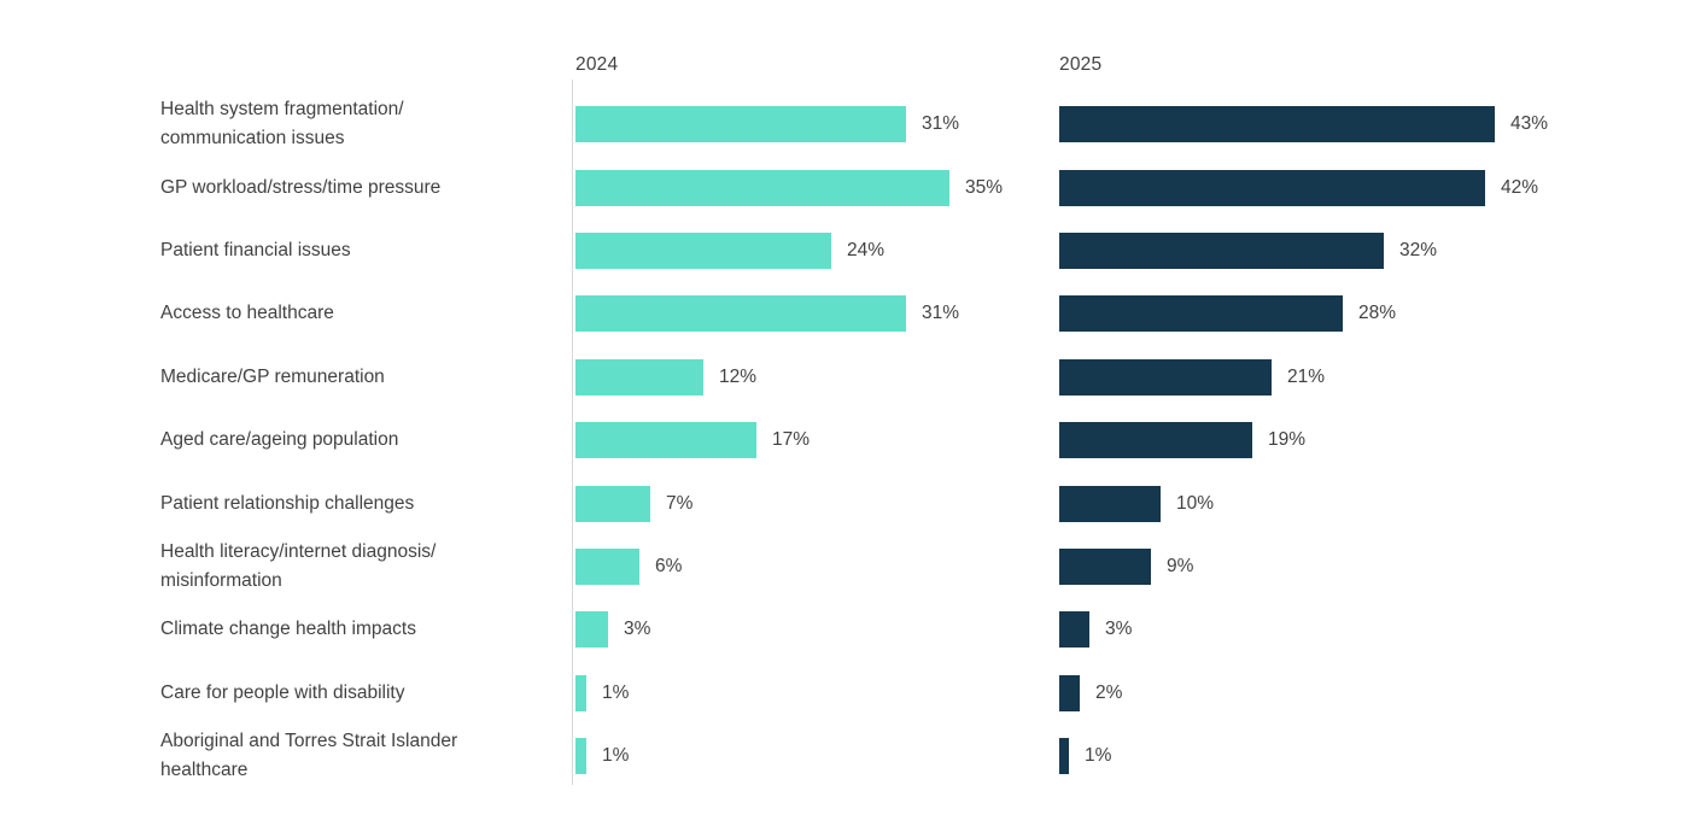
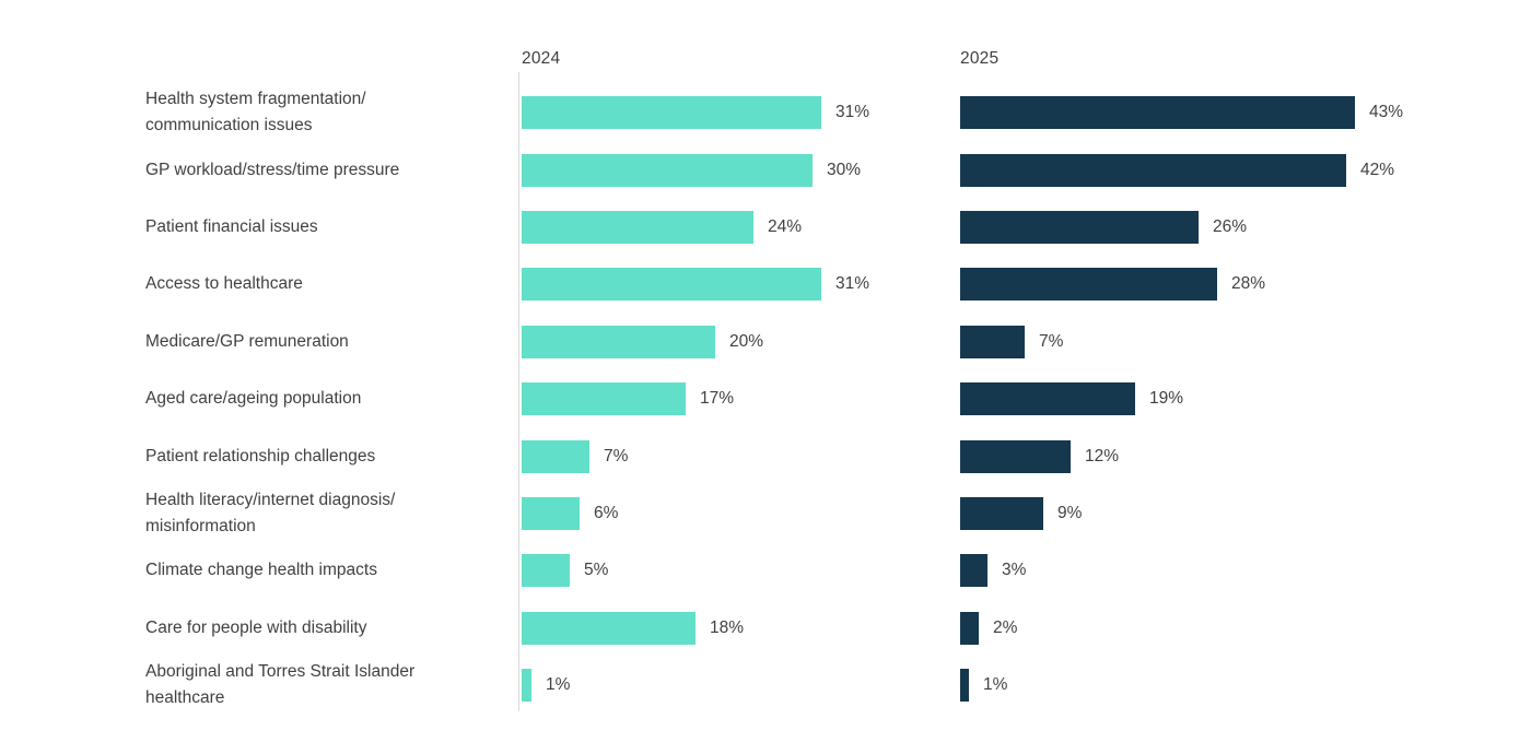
2024/GP workload/stress/time pressure: 35% -> 30%
2025/Patient financial issues: 32% -> 26%
2024/Medicare/GP remuneration: 12% -> 20%
2025/Medicare/GP remuneration: 21% -> 7%
2025/Patient relationship challenges: 10% -> 12%
2024/Climate change health impacts: 3% -> 5%
2024/Care for people with disability: 1% -> 18%
